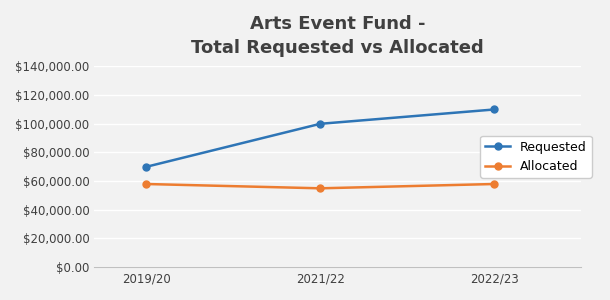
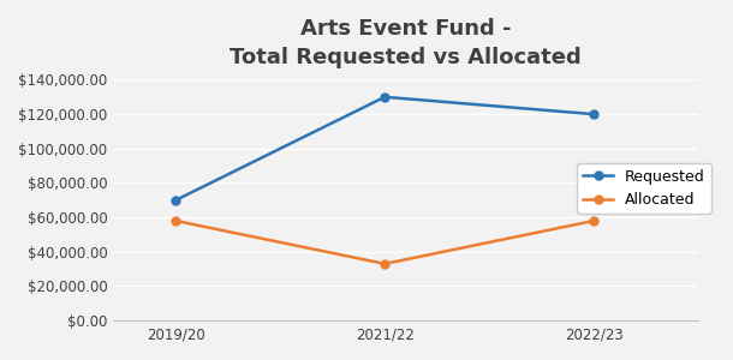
Requested/2021/22: $100,000 -> $130,000
Allocated/2021/22: $55,000 -> $33,000
Requested/2022/23: $110,000 -> $120,000
